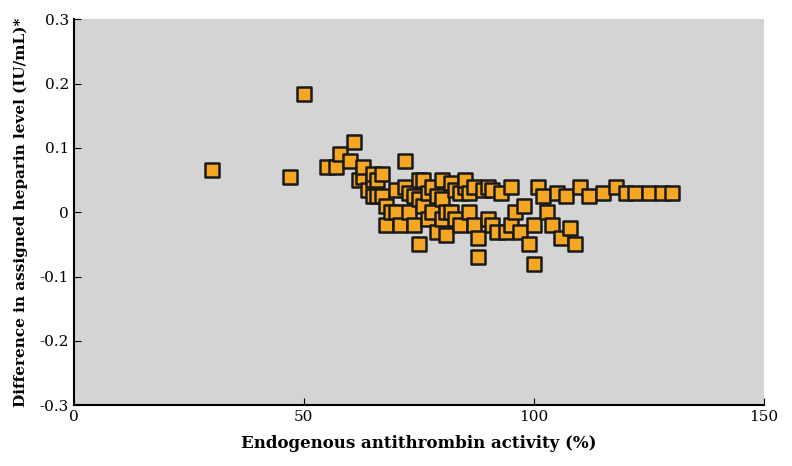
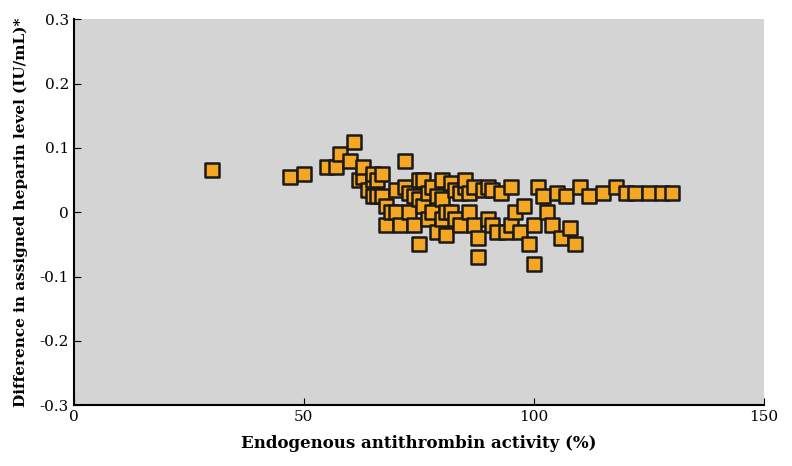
50: 0.184 -> 0.060
